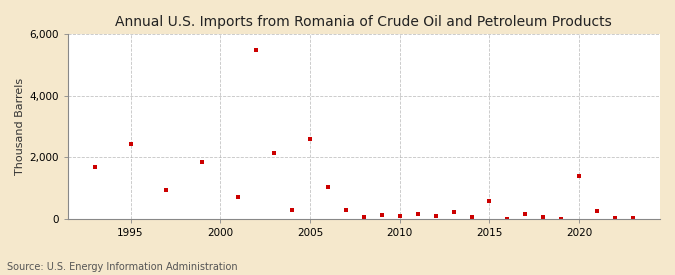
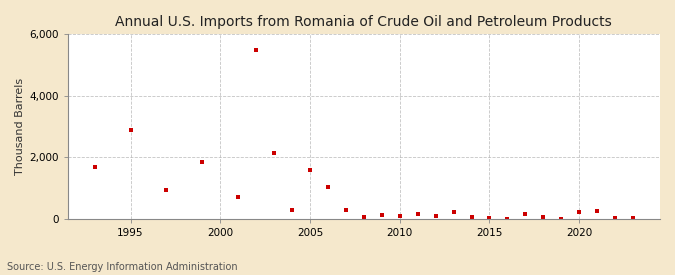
1995: 2,450 -> 2,900
2005: 2,600 -> 1,600
2015: 600 -> 20
2020: 1,400 -> 230
